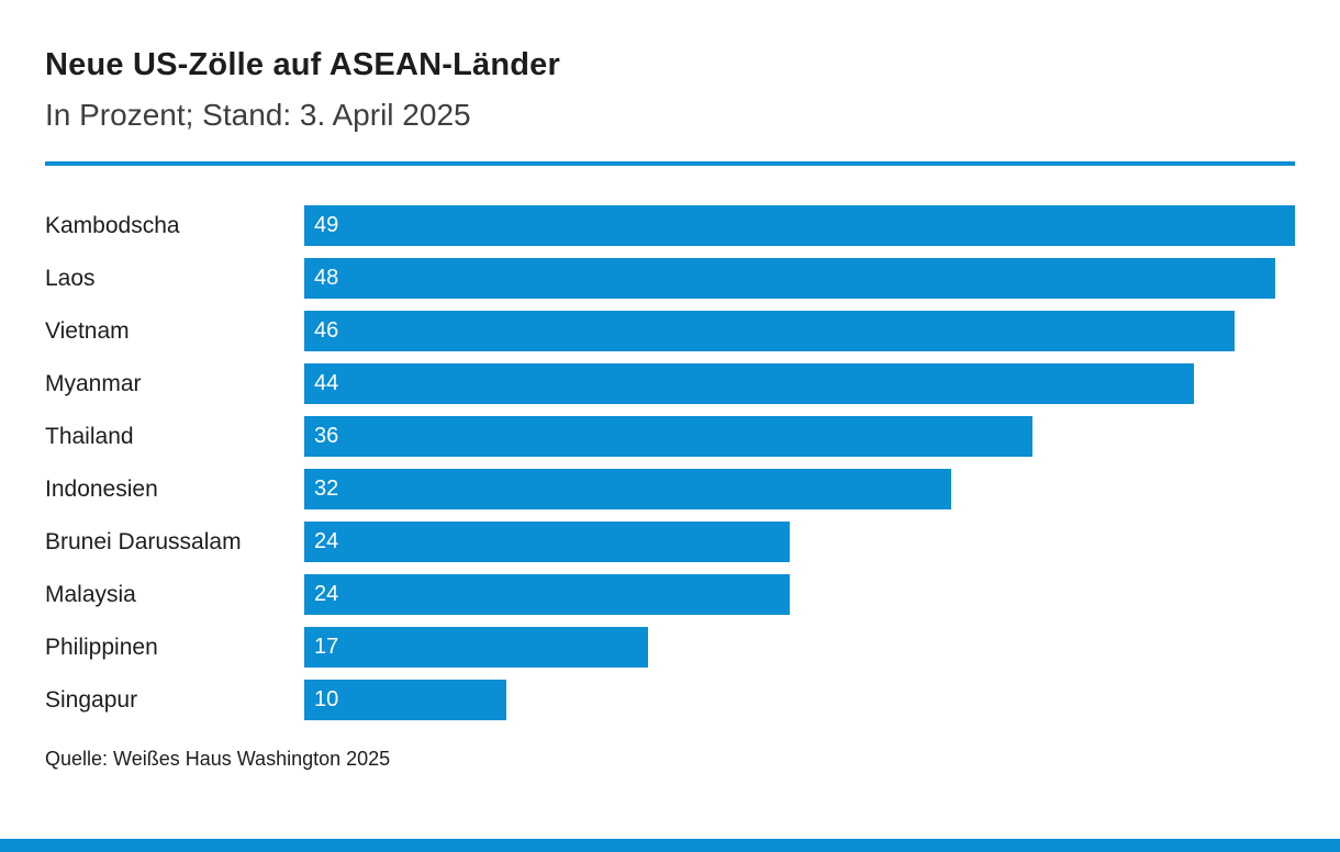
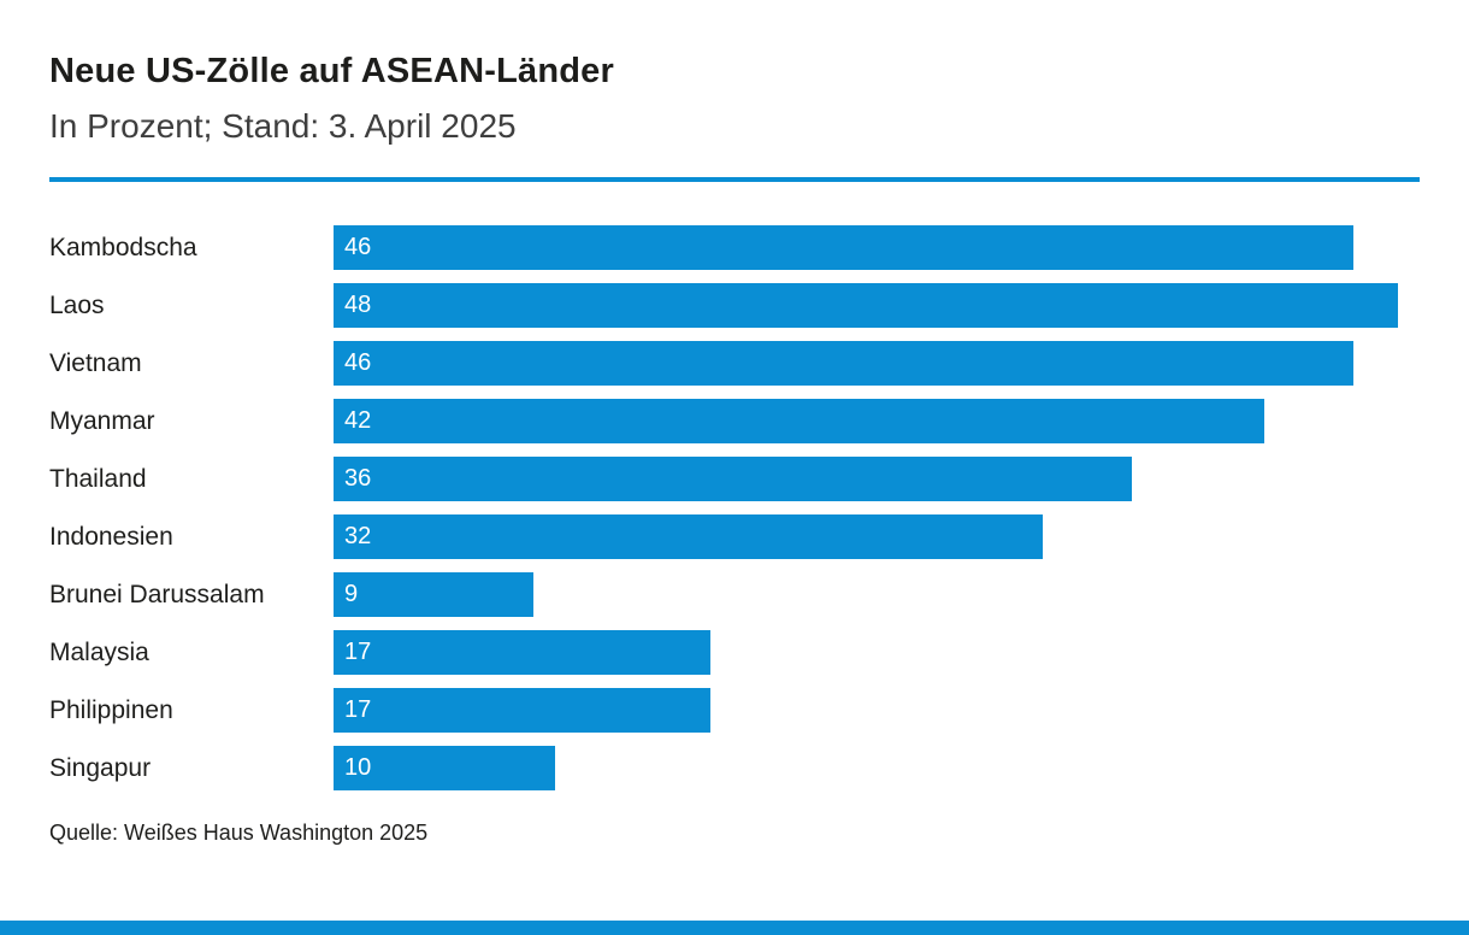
Kambodscha: 49 -> 46
Myanmar: 44 -> 42
Brunei Darussalam: 24 -> 9
Malaysia: 24 -> 17
